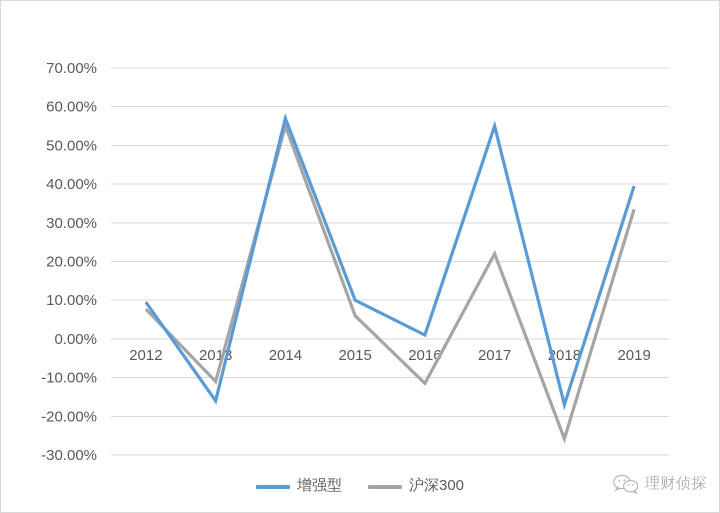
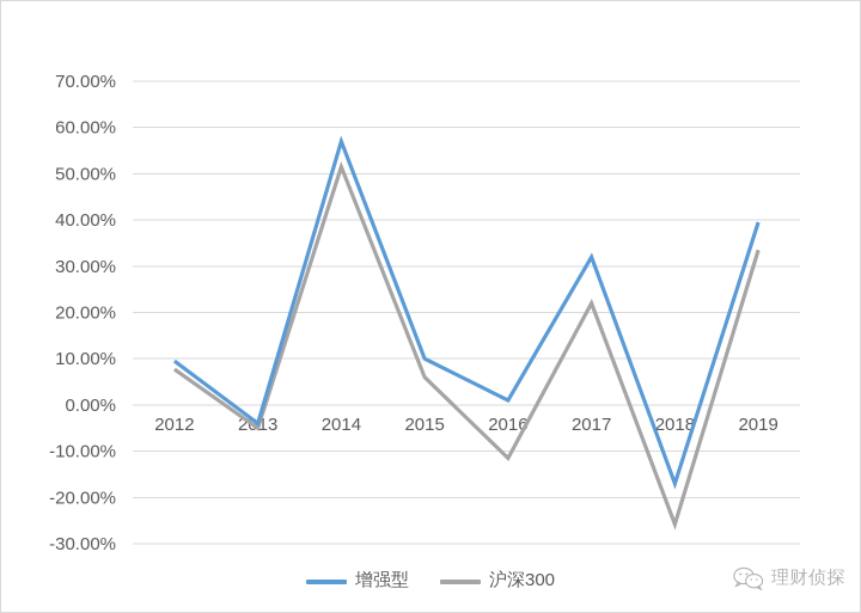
增强型/2013: -16% -> -4%
沪深300/2013: -11% -> -5%
沪深300/2014: 55% -> 52%
增强型/2017: 55% -> 32%
